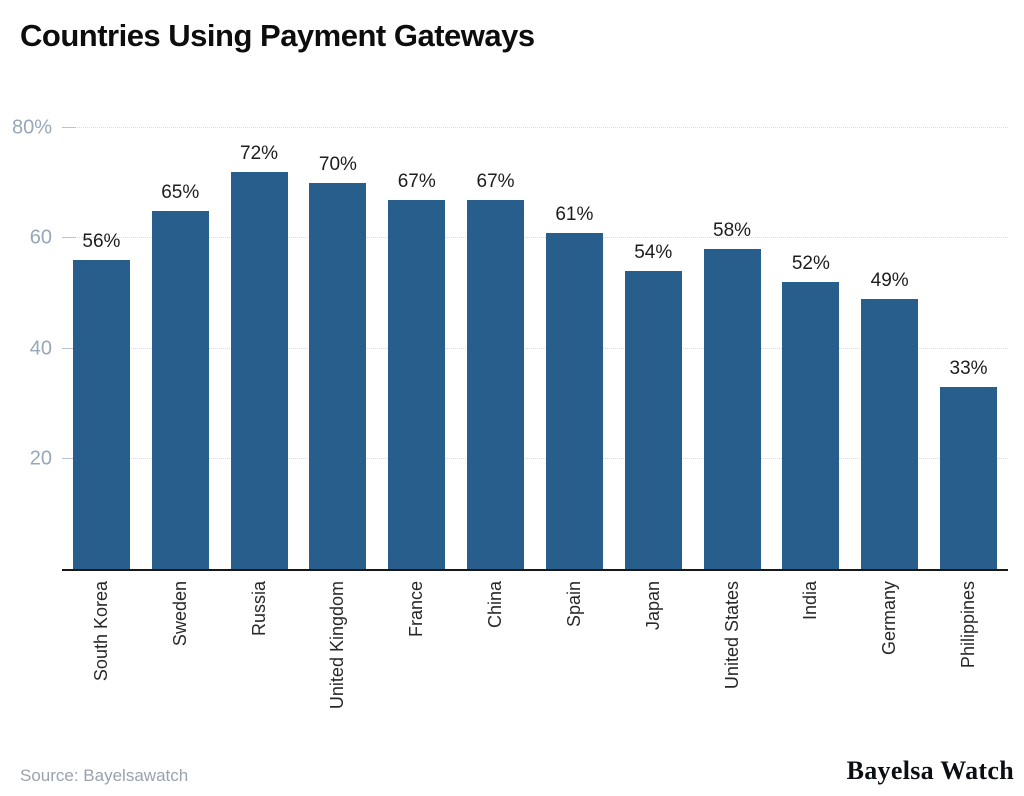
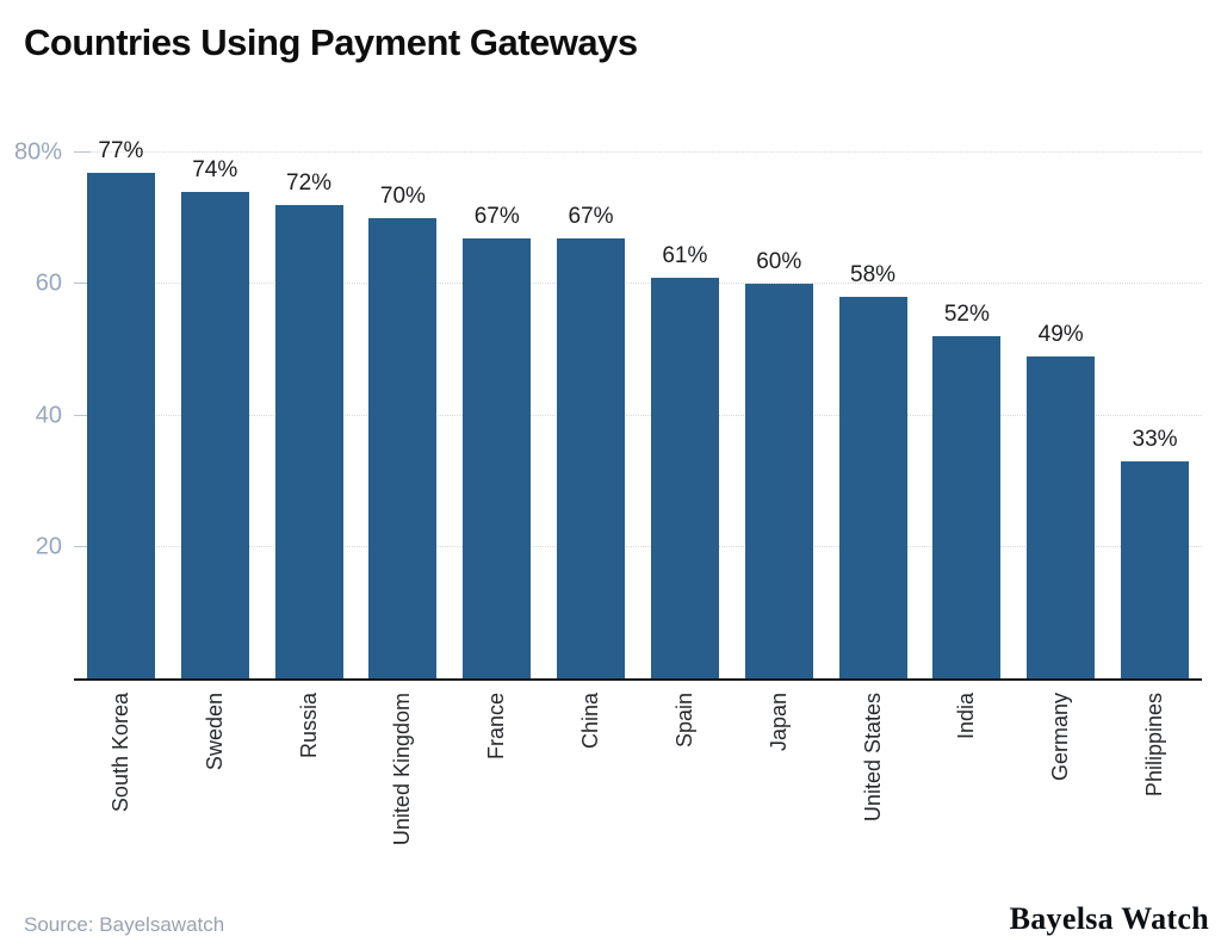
South Korea: 56% -> 77%
Sweden: 65% -> 74%
Japan: 54% -> 60%
